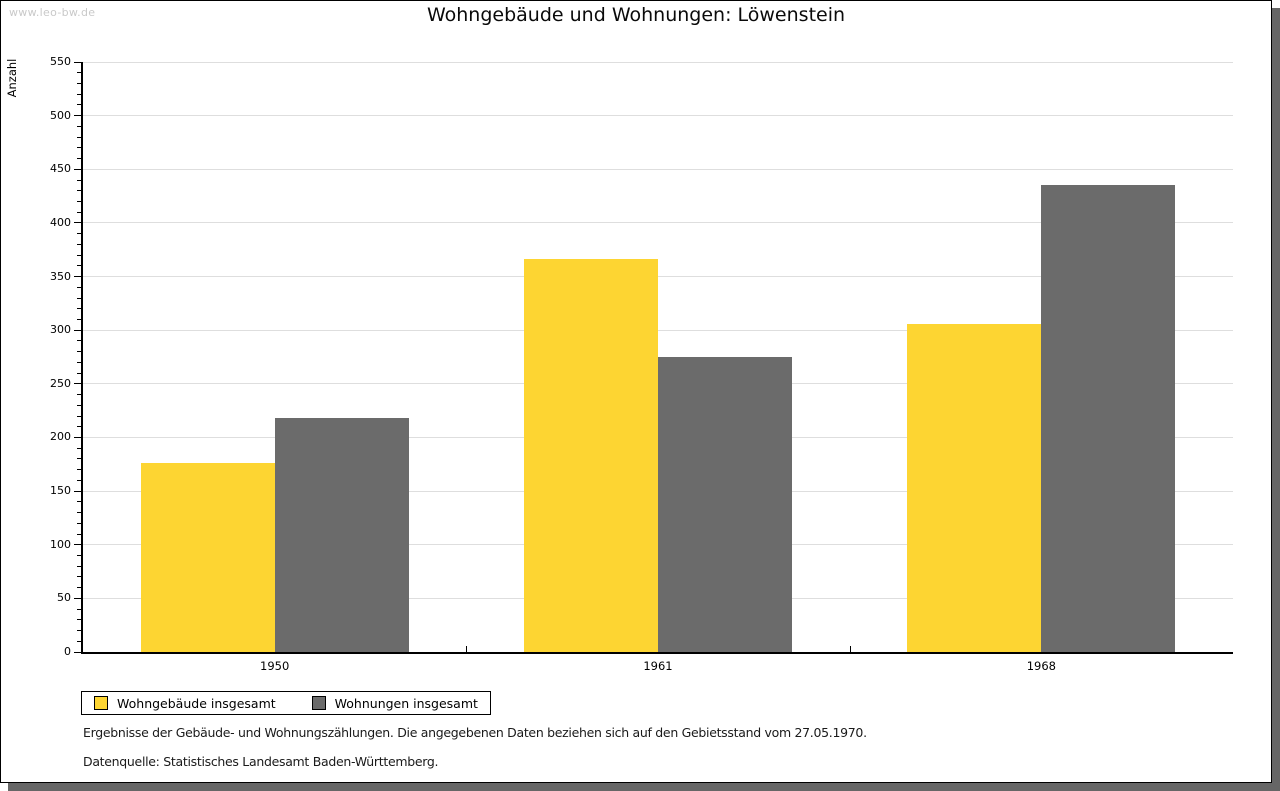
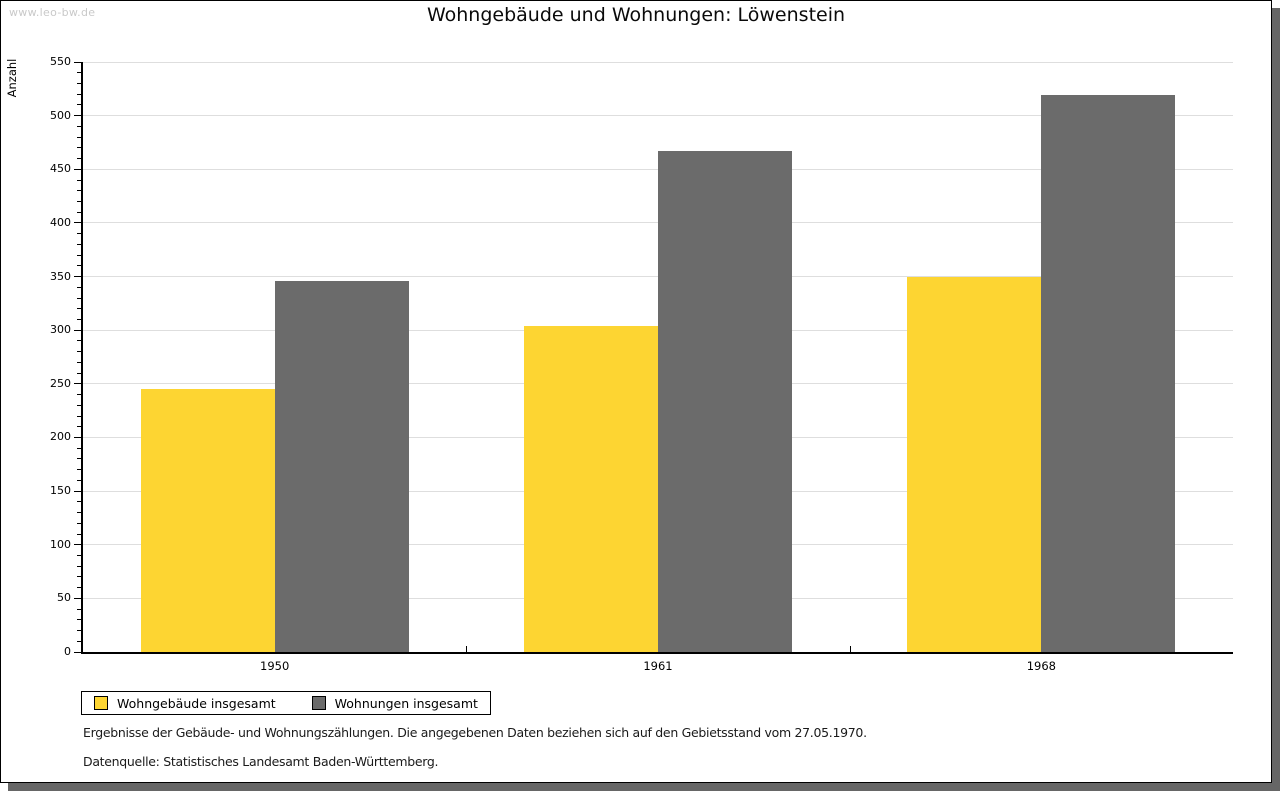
Wohngebäude insgesamt/1950: 176 -> 245
Wohnungen insgesamt/1950: 218 -> 346
Wohngebäude insgesamt/1961: 366 -> 304
Wohnungen insgesamt/1961: 275 -> 467
Wohngebäude insgesamt/1968: 306 -> 350
Wohnungen insgesamt/1968: 435 -> 519
